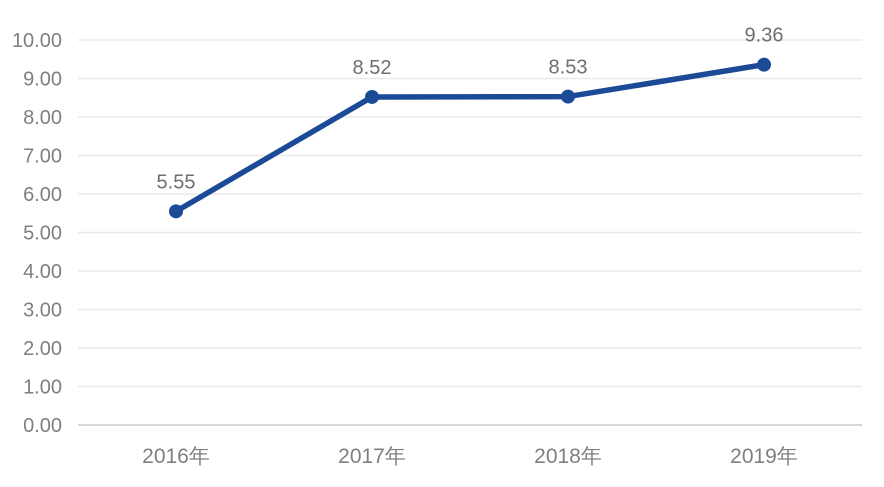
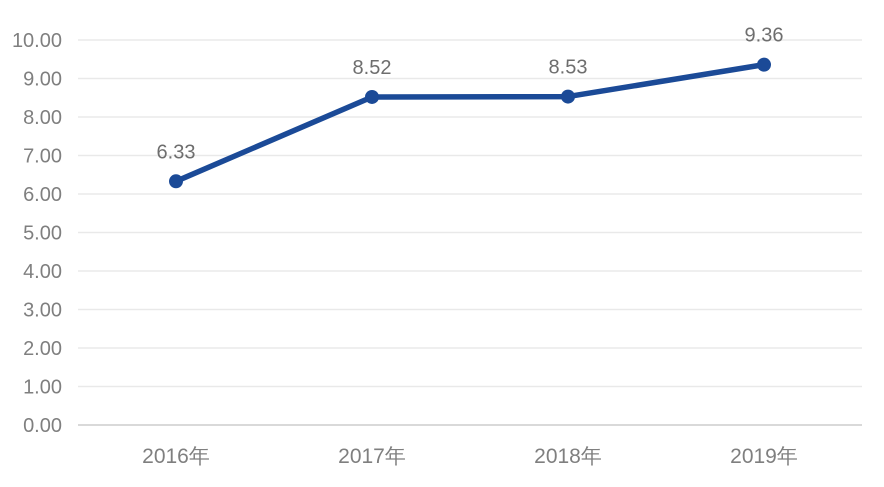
2016年: 5.55 -> 6.33
